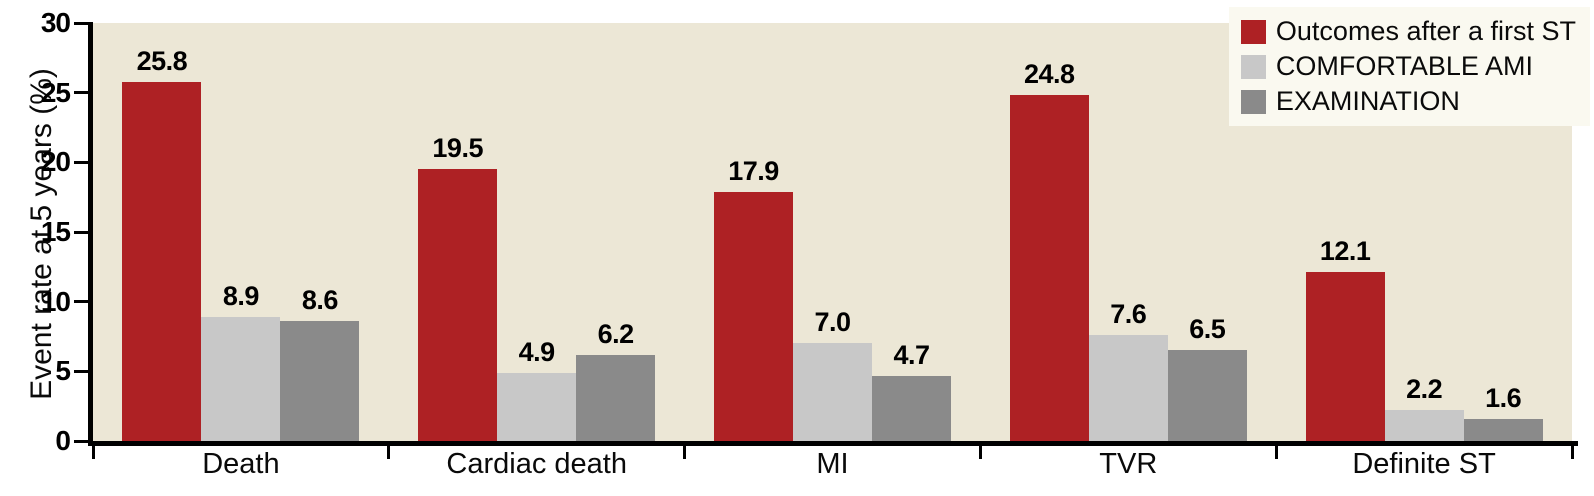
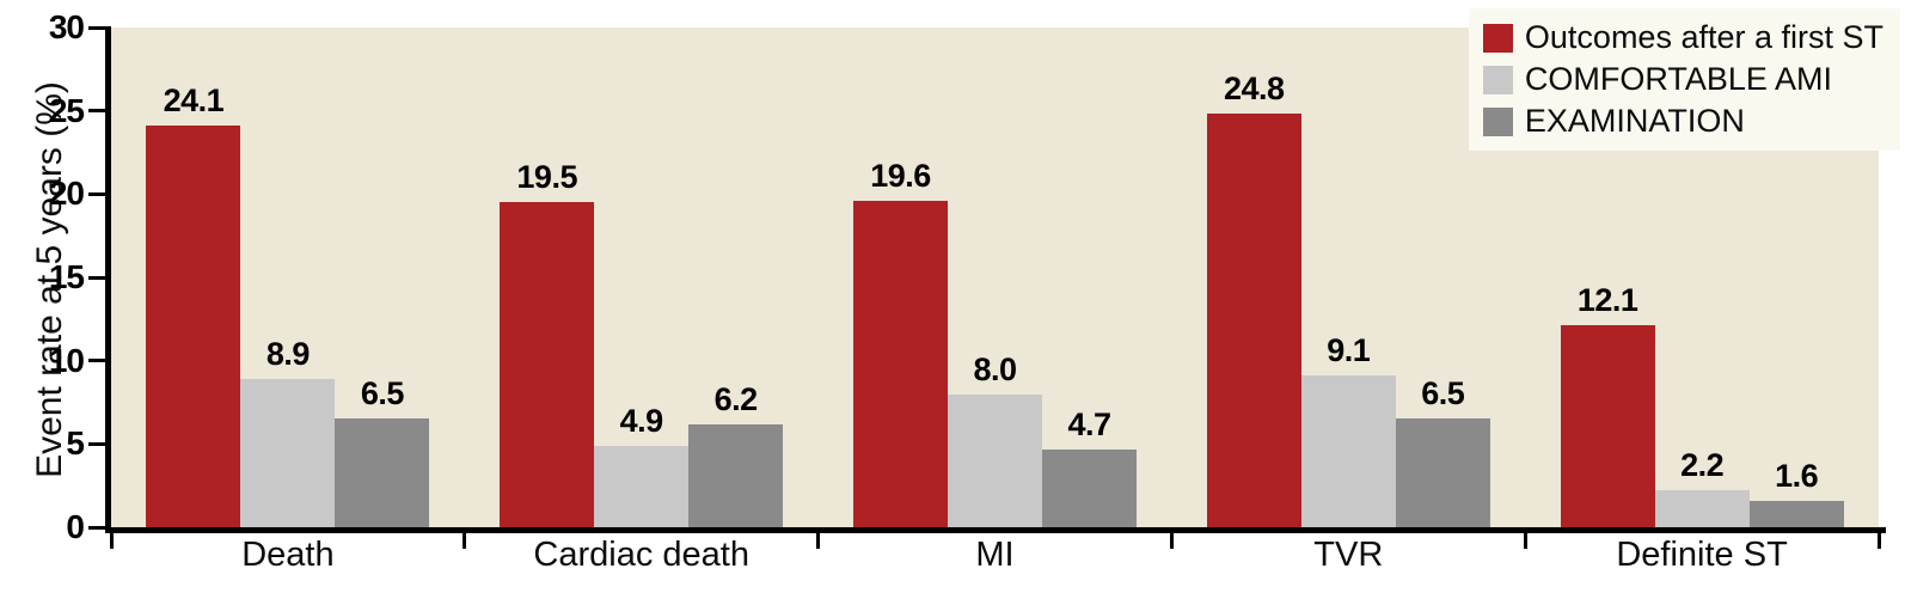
Outcomes after a first ST/Death: 25.8 -> 24.1
EXAMINATION/Death: 8.6 -> 6.5
Outcomes after a first ST/MI: 17.9 -> 19.6
COMFORTABLE AMI/MI: 7.0 -> 8.0
COMFORTABLE AMI/TVR: 7.6 -> 9.1
